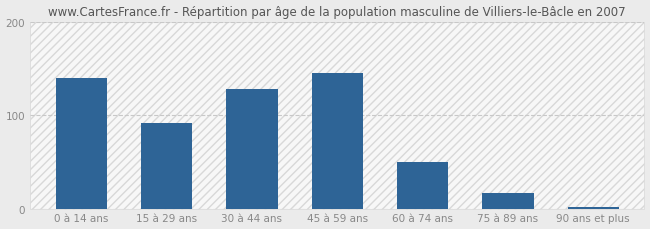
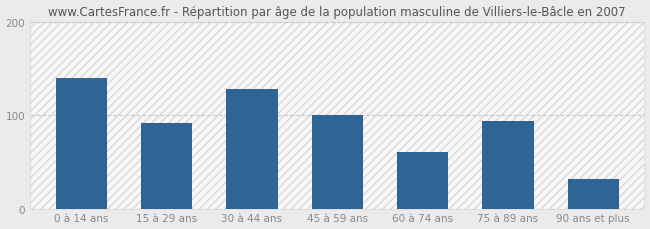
45 à 59 ans: 145 -> 100
60 à 74 ans: 50 -> 60
75 à 89 ans: 17 -> 94
90 ans et plus: 2 -> 32
